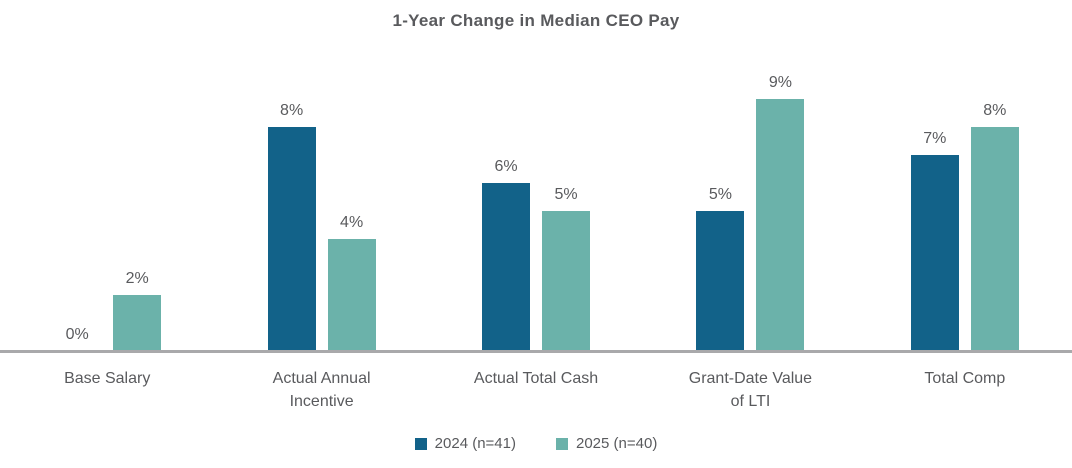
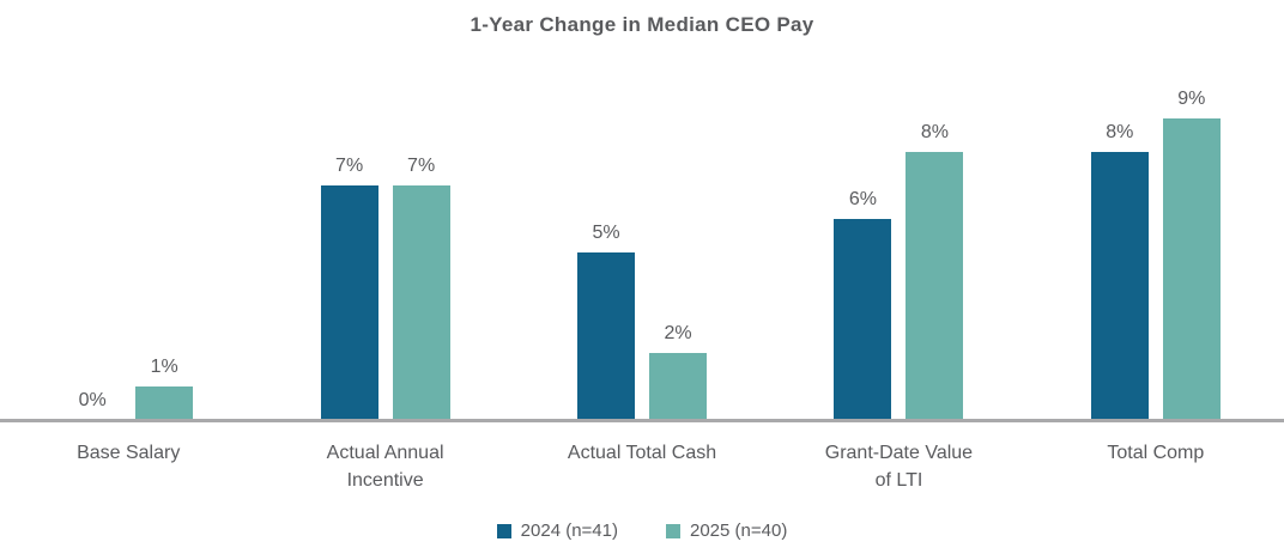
2025 (n=40)/Base Salary: 2% -> 1%
2024 (n=41)/Actual Annual Incentive: 8% -> 7%
2025 (n=40)/Actual Annual Incentive: 4% -> 7%
2024 (n=41)/Actual Total Cash: 6% -> 5%
2025 (n=40)/Actual Total Cash: 5% -> 2%
2024 (n=41)/Grant-Date Value of LTI: 5% -> 6%
2025 (n=40)/Grant-Date Value of LTI: 9% -> 8%
2024 (n=41)/Total Comp: 7% -> 8%
2025 (n=40)/Total Comp: 8% -> 9%
